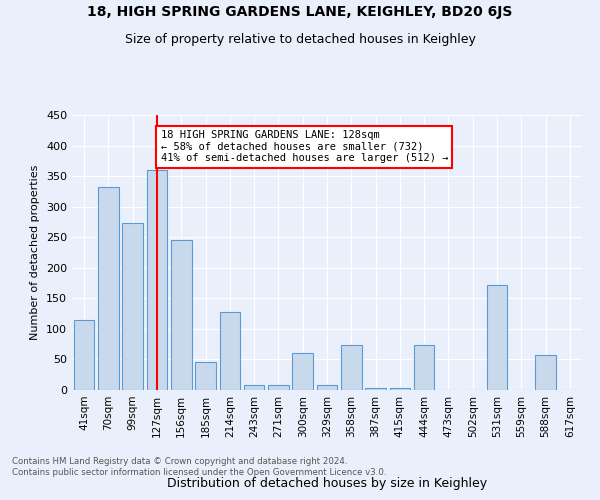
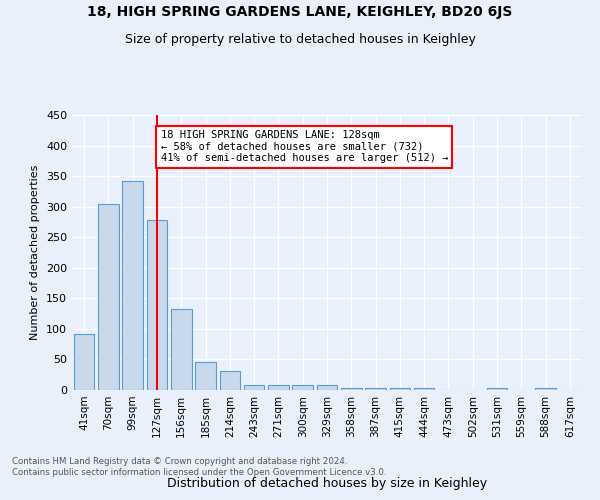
41sqm: 114 -> 92
70sqm: 332 -> 304
99sqm: 274 -> 342
127sqm: 360 -> 279
156sqm: 246 -> 133
214sqm: 128 -> 31
300sqm: 60 -> 8
358sqm: 74 -> 4
444sqm: 74 -> 3
531sqm: 172 -> 4
588sqm: 58 -> 4
